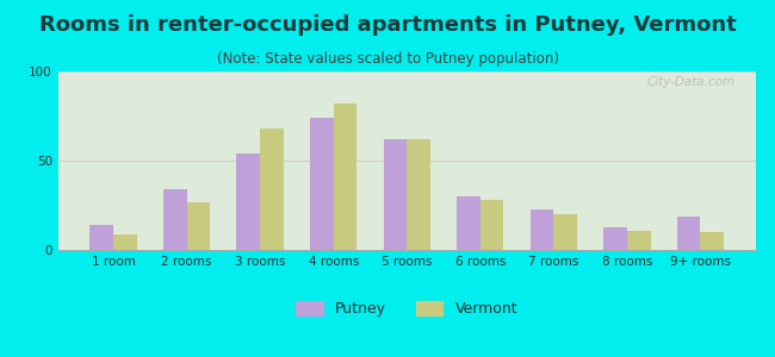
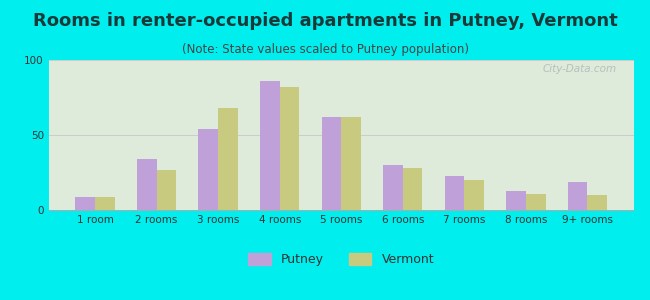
Putney/1 room: 14 -> 9
Putney/4 rooms: 74 -> 86
